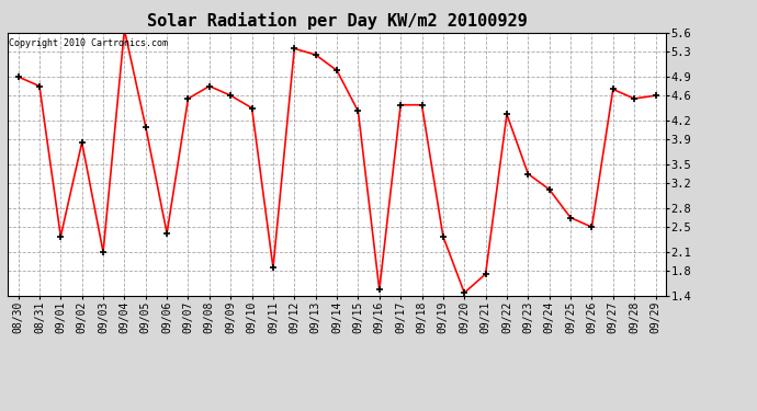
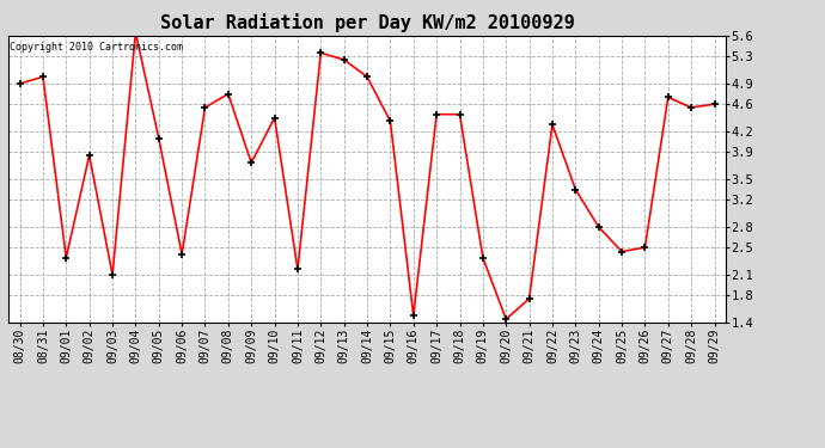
08/31: 4.75 -> 5.00
09/09: 4.60 -> 3.74
09/11: 1.85 -> 2.18
09/24: 3.10 -> 2.80
09/25: 2.65 -> 2.44
